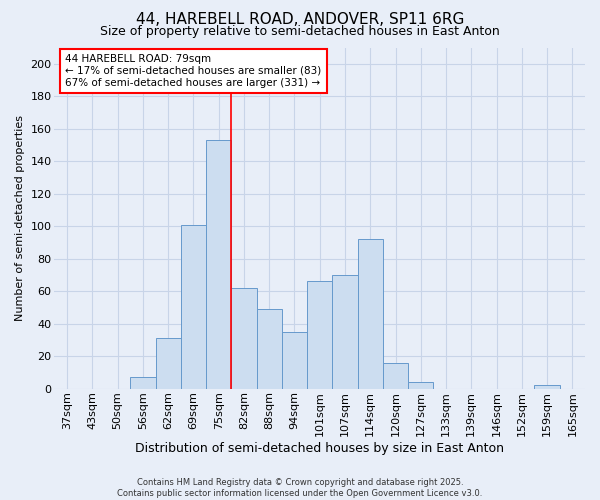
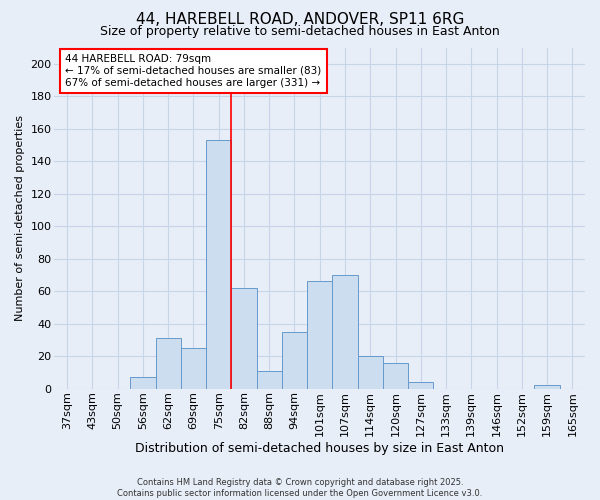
69sqm: 101 -> 25
88sqm: 49 -> 11
114sqm: 92 -> 20
